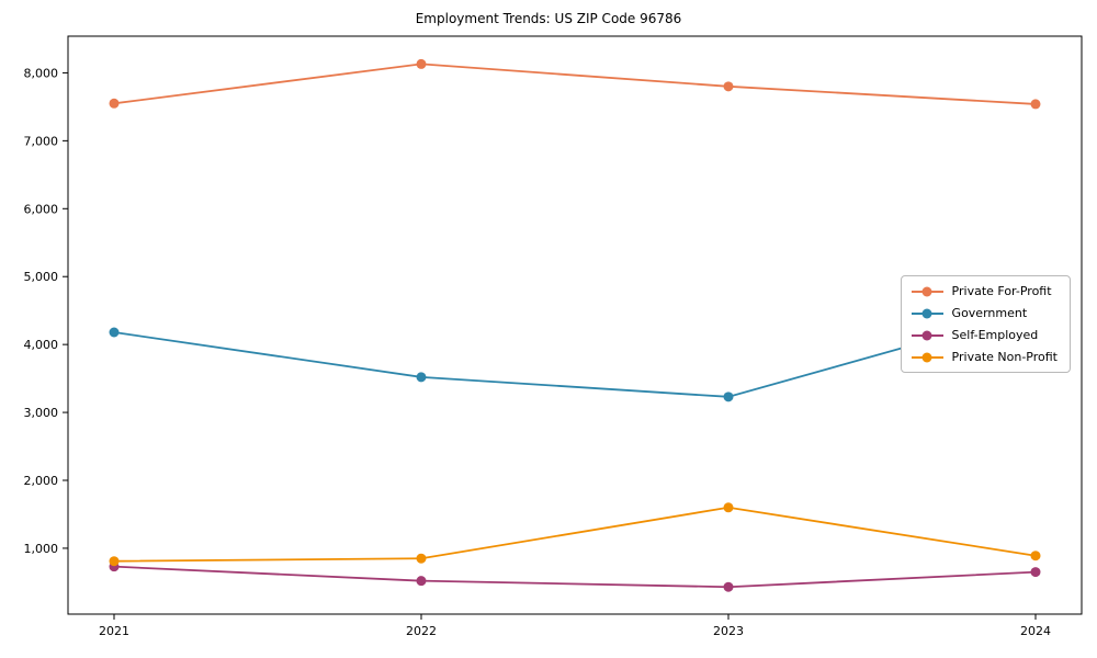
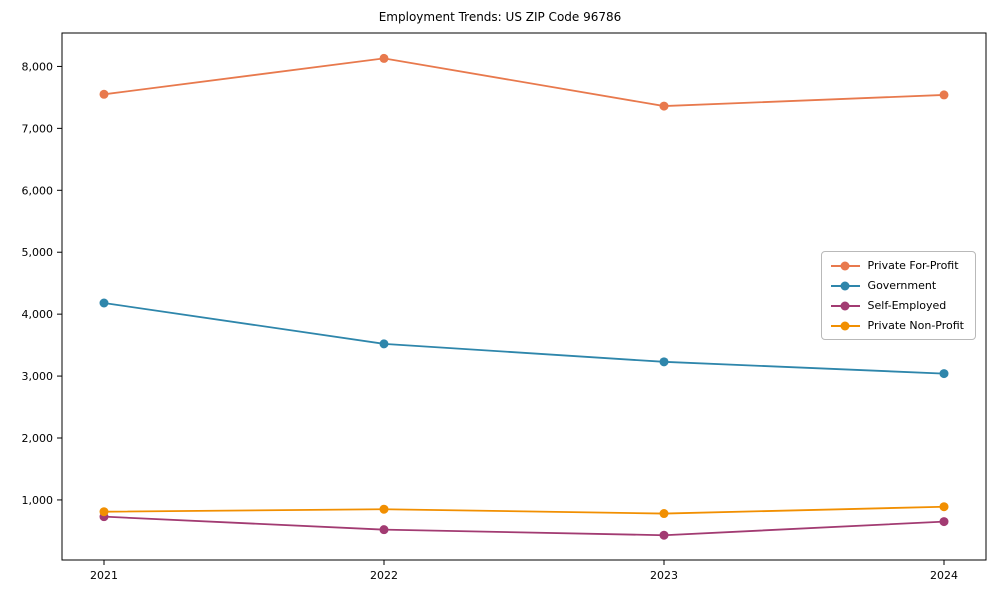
Private For-Profit/2023: 7800 -> 7400
Private Non-Profit/2023: 1600 -> 800
Government/2024: 4500 -> 3000
